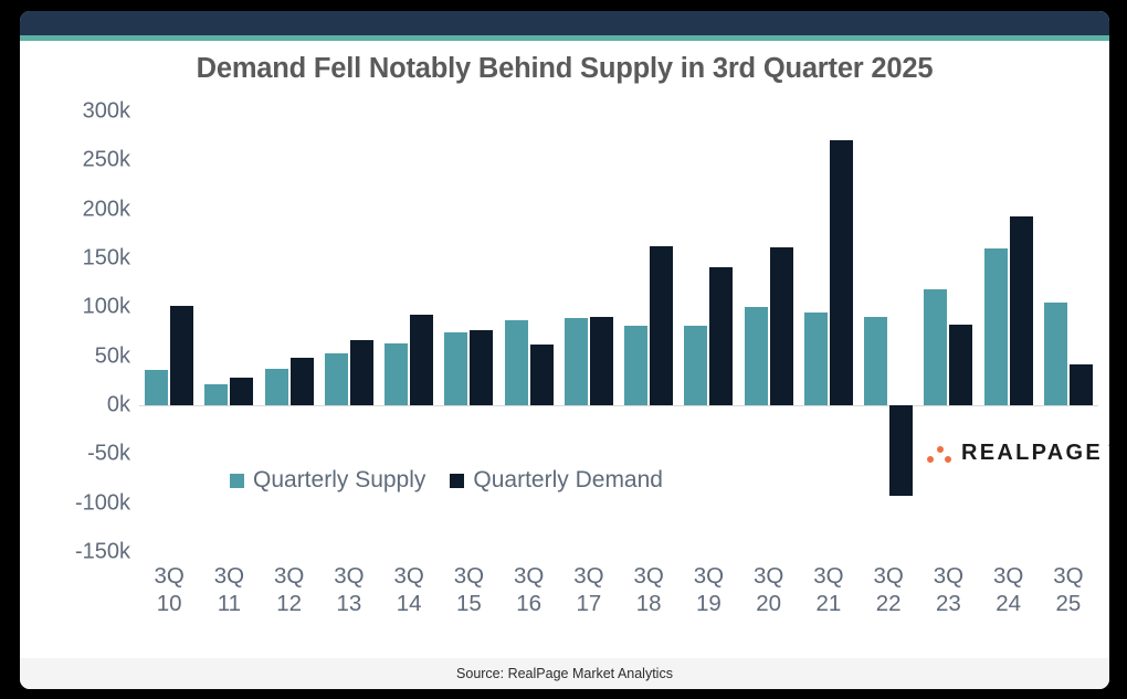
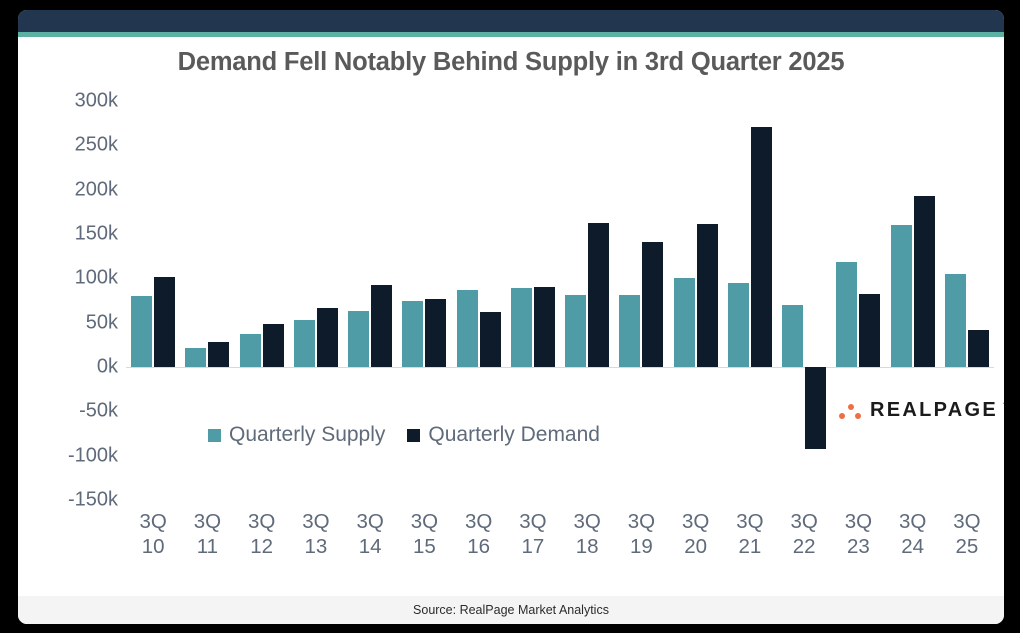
Quarterly Supply/3Q 10: 40k -> 80k
Quarterly Supply/3Q 22: 90k -> 70k
